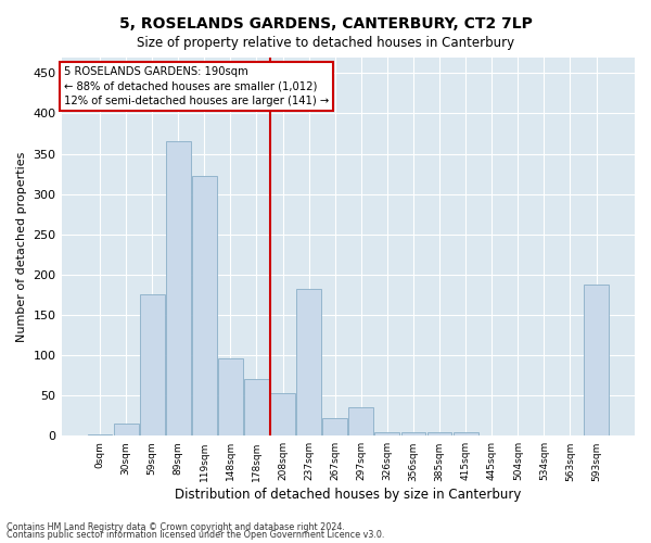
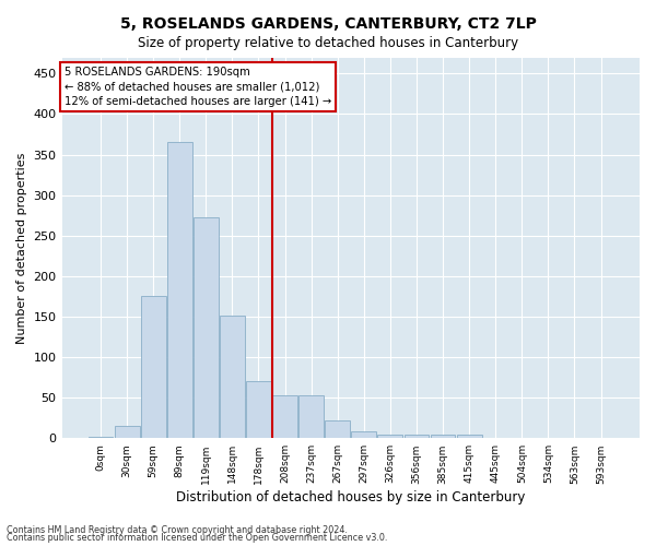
119sqm: 322 -> 273
148sqm: 96 -> 152
237sqm: 182 -> 53
297sqm: 36 -> 8
593sqm: 188 -> 1
